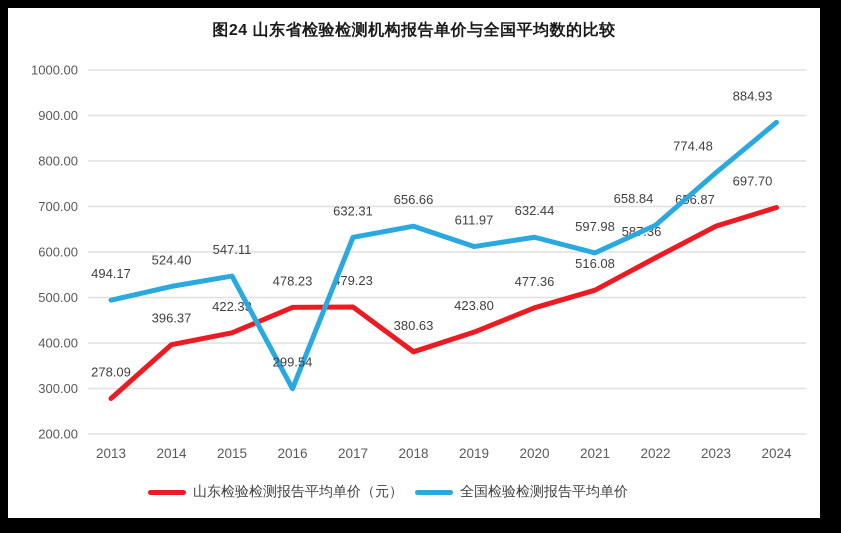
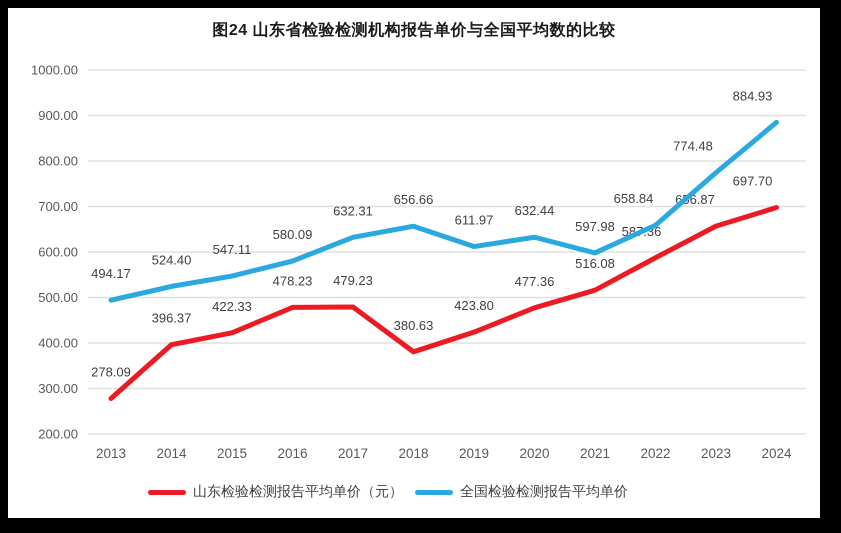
全国检验检测报告平均单价/2016: 299.54 -> 580.09
